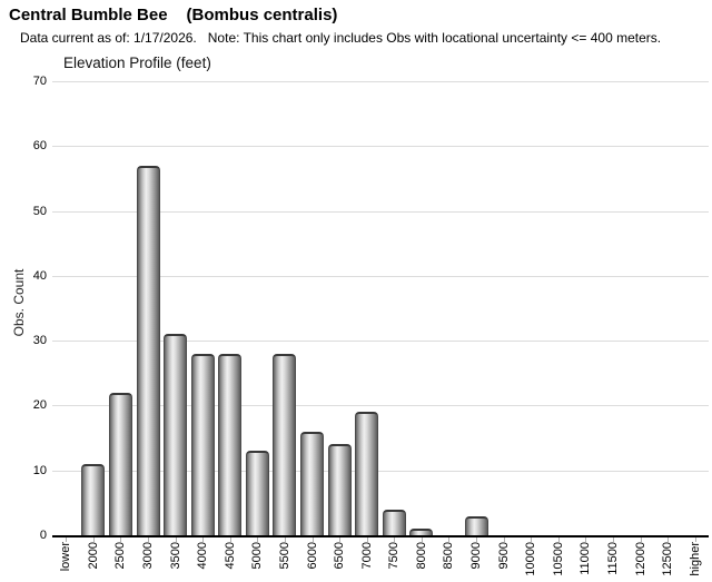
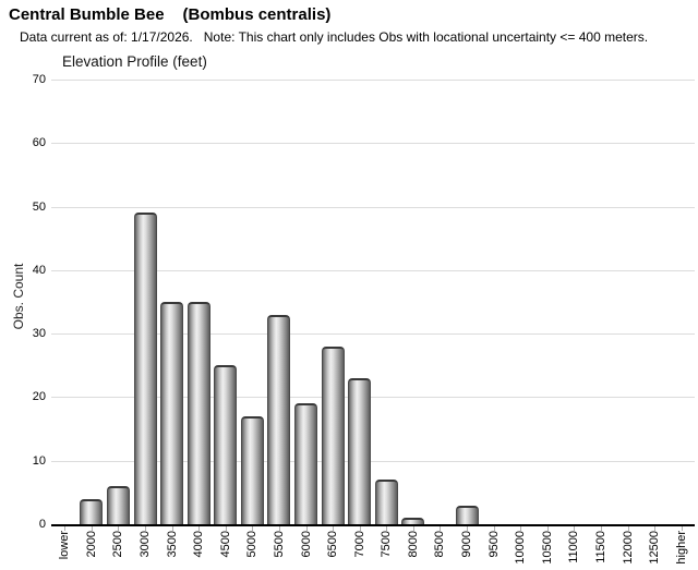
2000: 11 -> 4
2500: 22 -> 6
3000: 57 -> 49
3500: 31 -> 35
4000: 28 -> 35
4500: 28 -> 25
5000: 13 -> 17
5500: 28 -> 33
6000: 16 -> 19
6500: 14 -> 28
7000: 19 -> 23
7500: 4 -> 7
